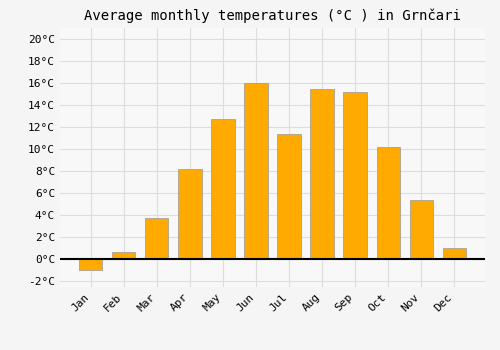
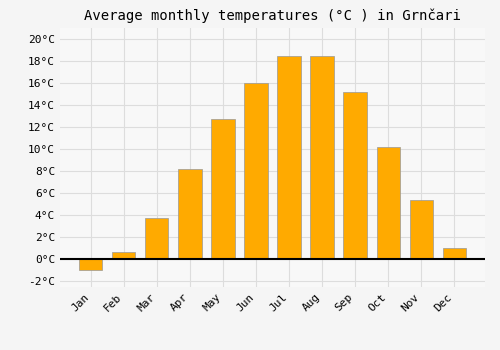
Jul: 11.4°C -> 18.5°C
Aug: 15.5°C -> 18.5°C
